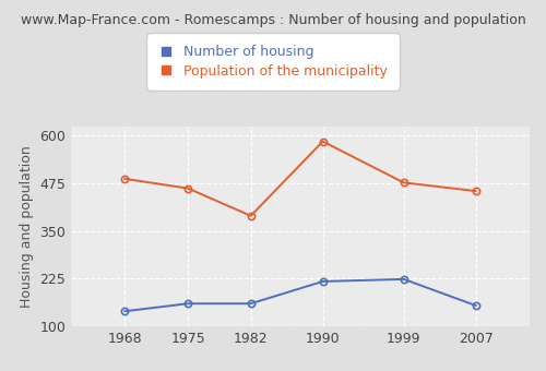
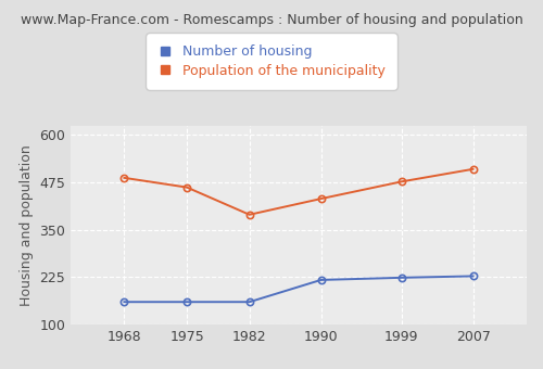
Number of housing/1968: 140 -> 160
Population of the municipality/1990: 585 -> 432
Number of housing/2007: 155 -> 228
Population of the municipality/2007: 455 -> 510
